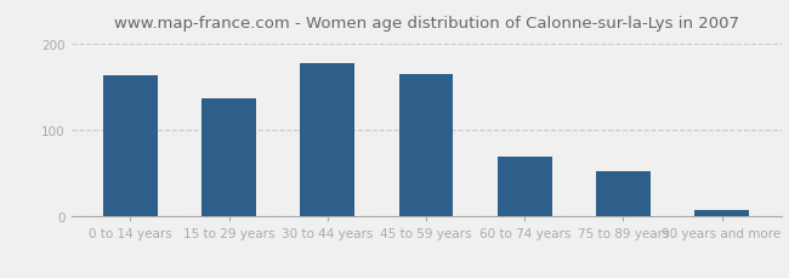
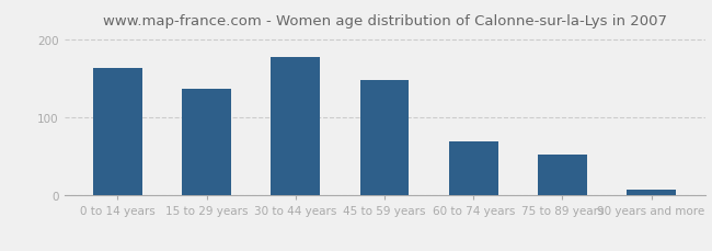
45 to 59 years: 165 -> 148
